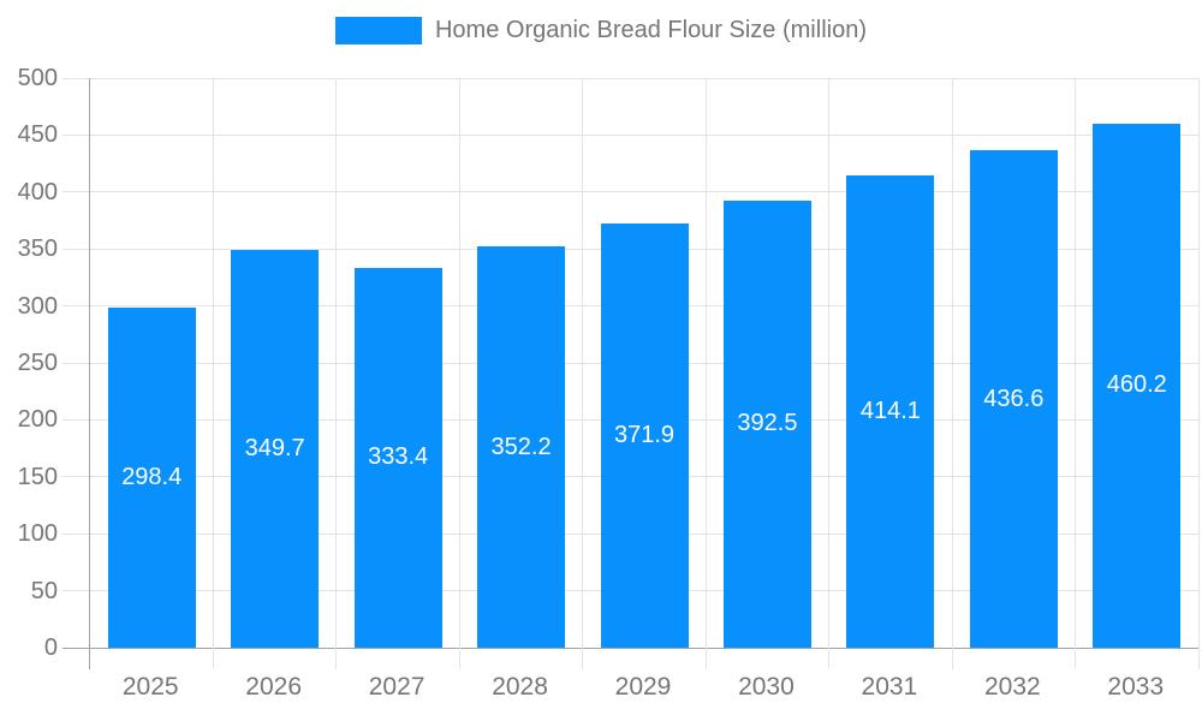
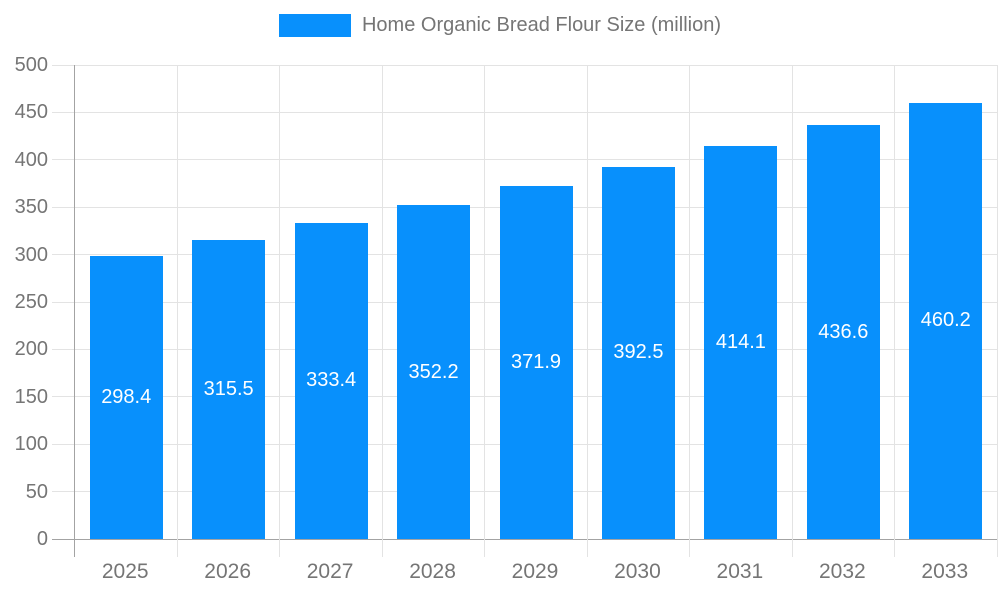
2026: 349.7 -> 315.5
